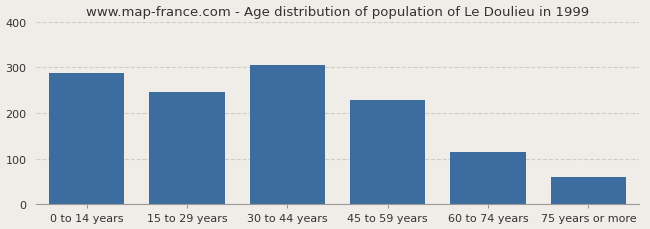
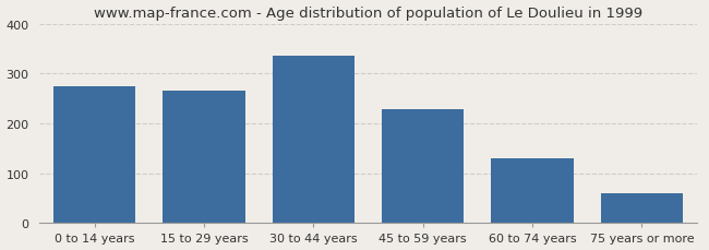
0 to 14 years: 288 -> 275
15 to 29 years: 245 -> 265
30 to 44 years: 304 -> 335
60 to 74 years: 114 -> 130
